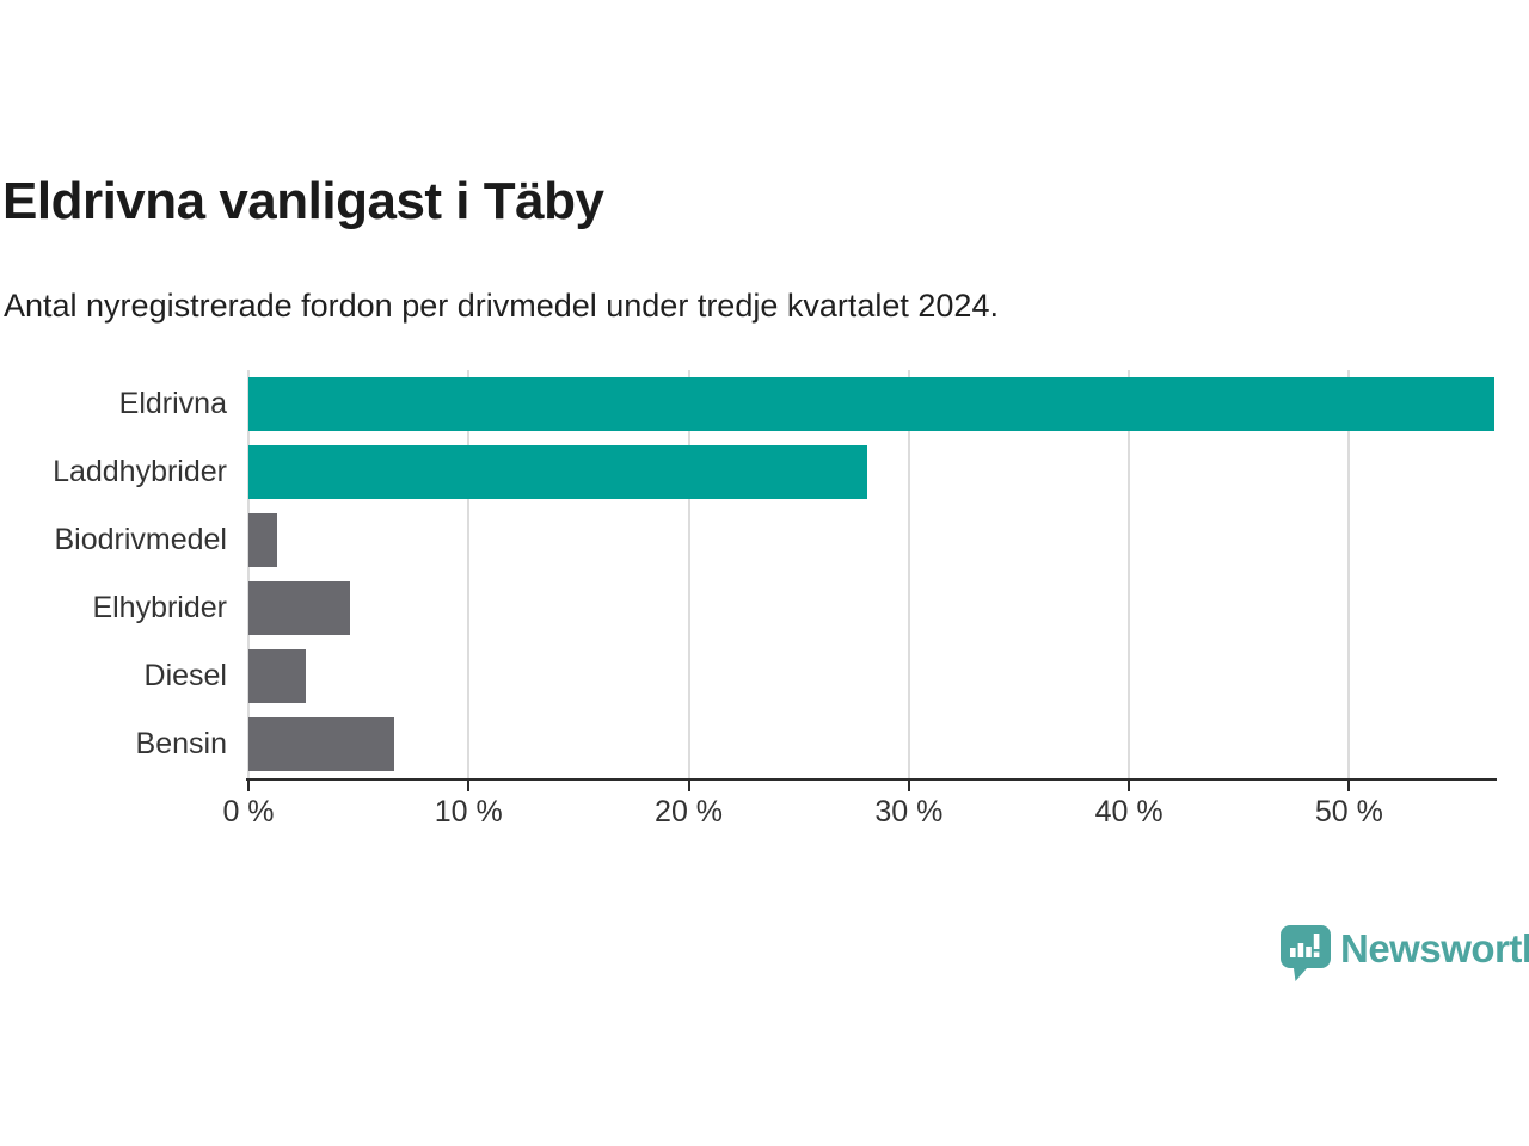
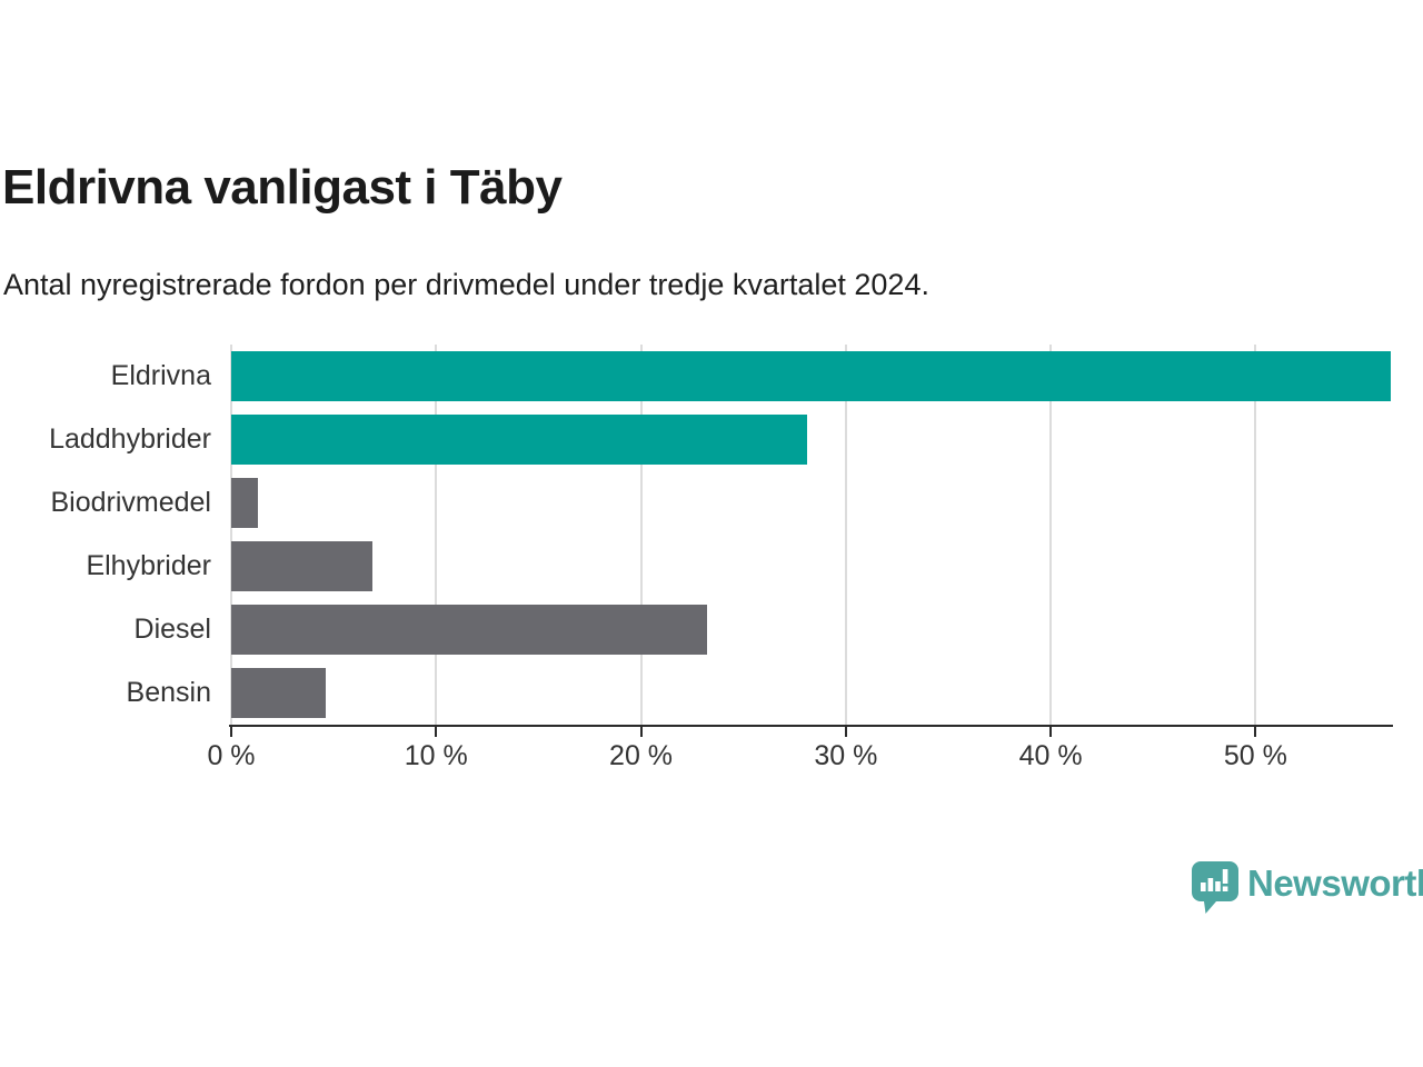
Elhybrider: 4.6% -> 6.9%
Diesel: 2.6% -> 23.2%
Bensin: 6.6% -> 4.6%
